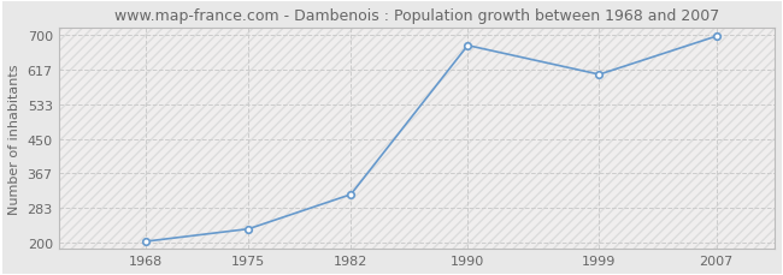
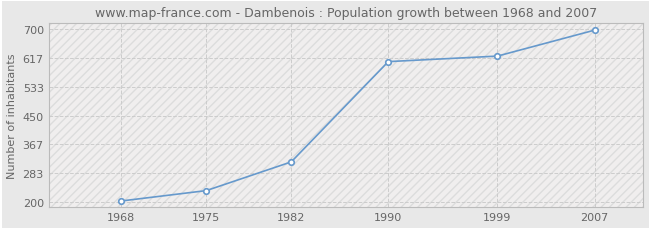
1990: 675 -> 606
1999: 605 -> 622
